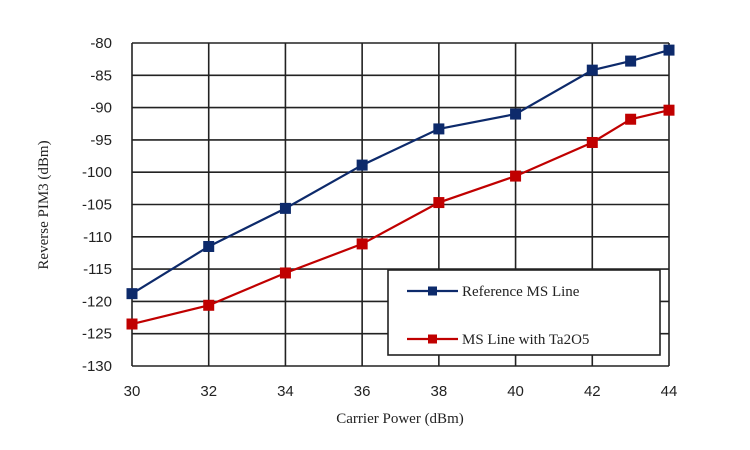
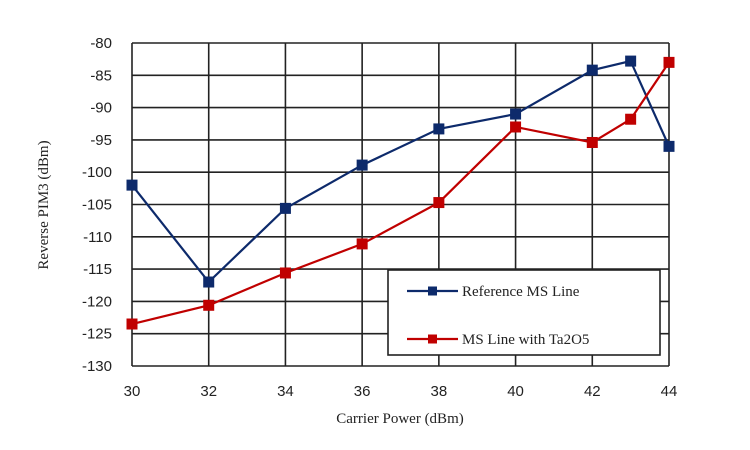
Reference MS Line/30: -119 -> -102
Reference MS Line/32: -112 -> -117
MS Line with Ta2O5/40: -101 -> -93
Reference MS Line/44: -81 -> -96
MS Line with Ta2O5/44: -90 -> -83
